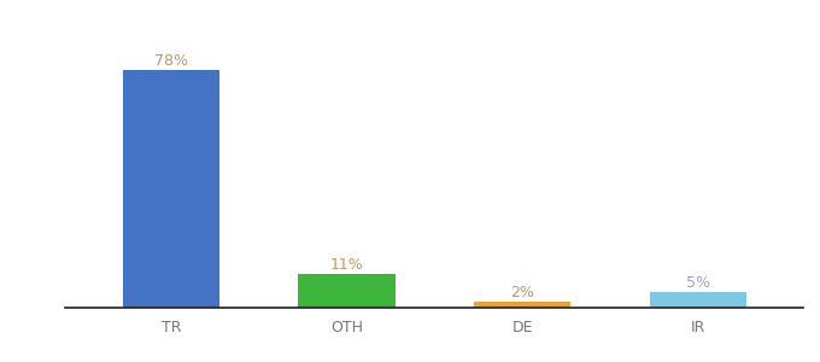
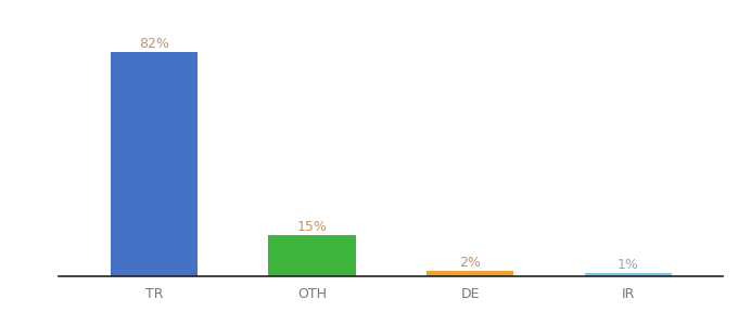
TR: 78% -> 82%
OTH: 11% -> 15%
IR: 5% -> 1%
